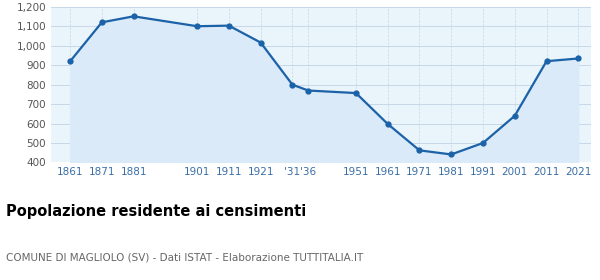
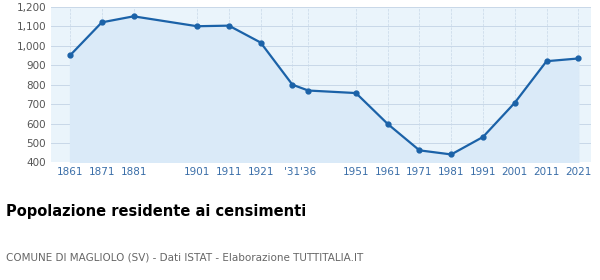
1861: 920 -> 950
1991: 500 -> 530
2001: 640 -> 710
